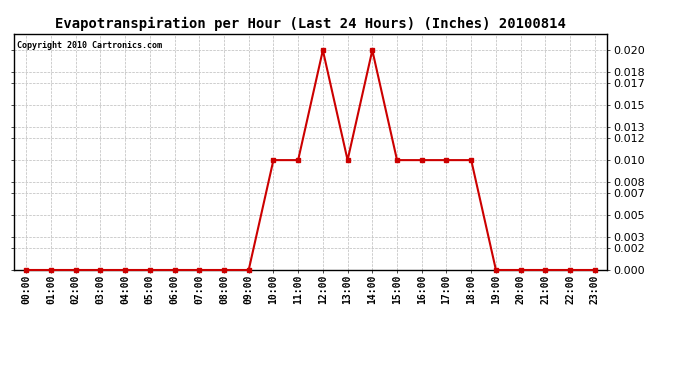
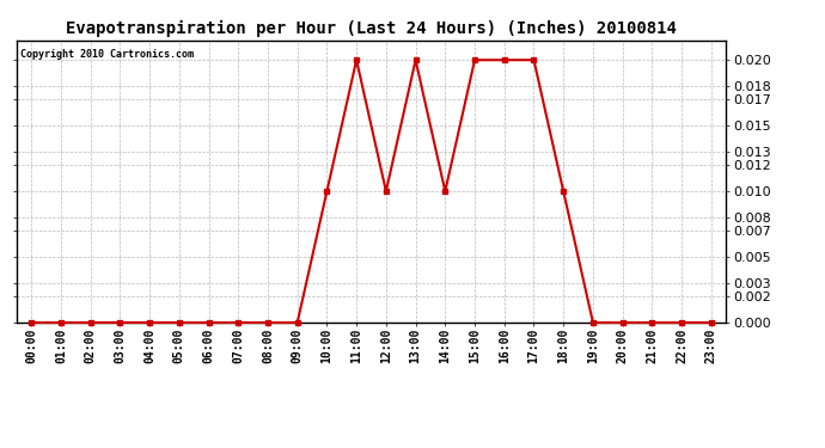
11:00: 0.01 -> 0.02
12:00: 0.02 -> 0.01
13:00: 0.01 -> 0.02
14:00: 0.02 -> 0.01
15:00: 0.01 -> 0.02
16:00: 0.01 -> 0.02
17:00: 0.01 -> 0.02
